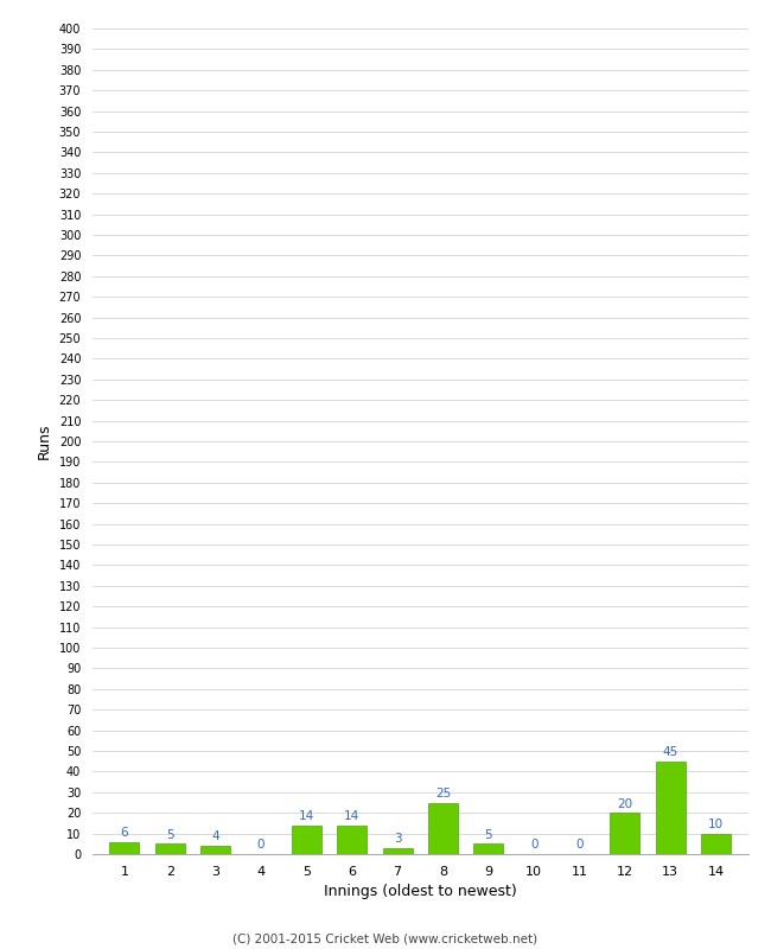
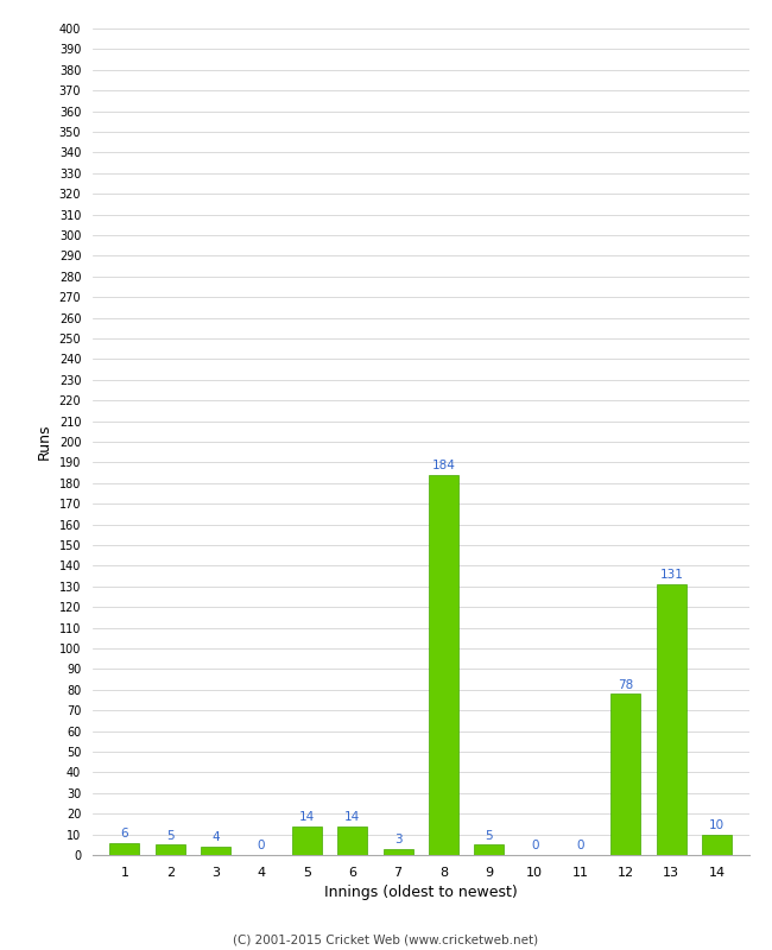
8: 25 -> 184
12: 20 -> 78
13: 45 -> 131
